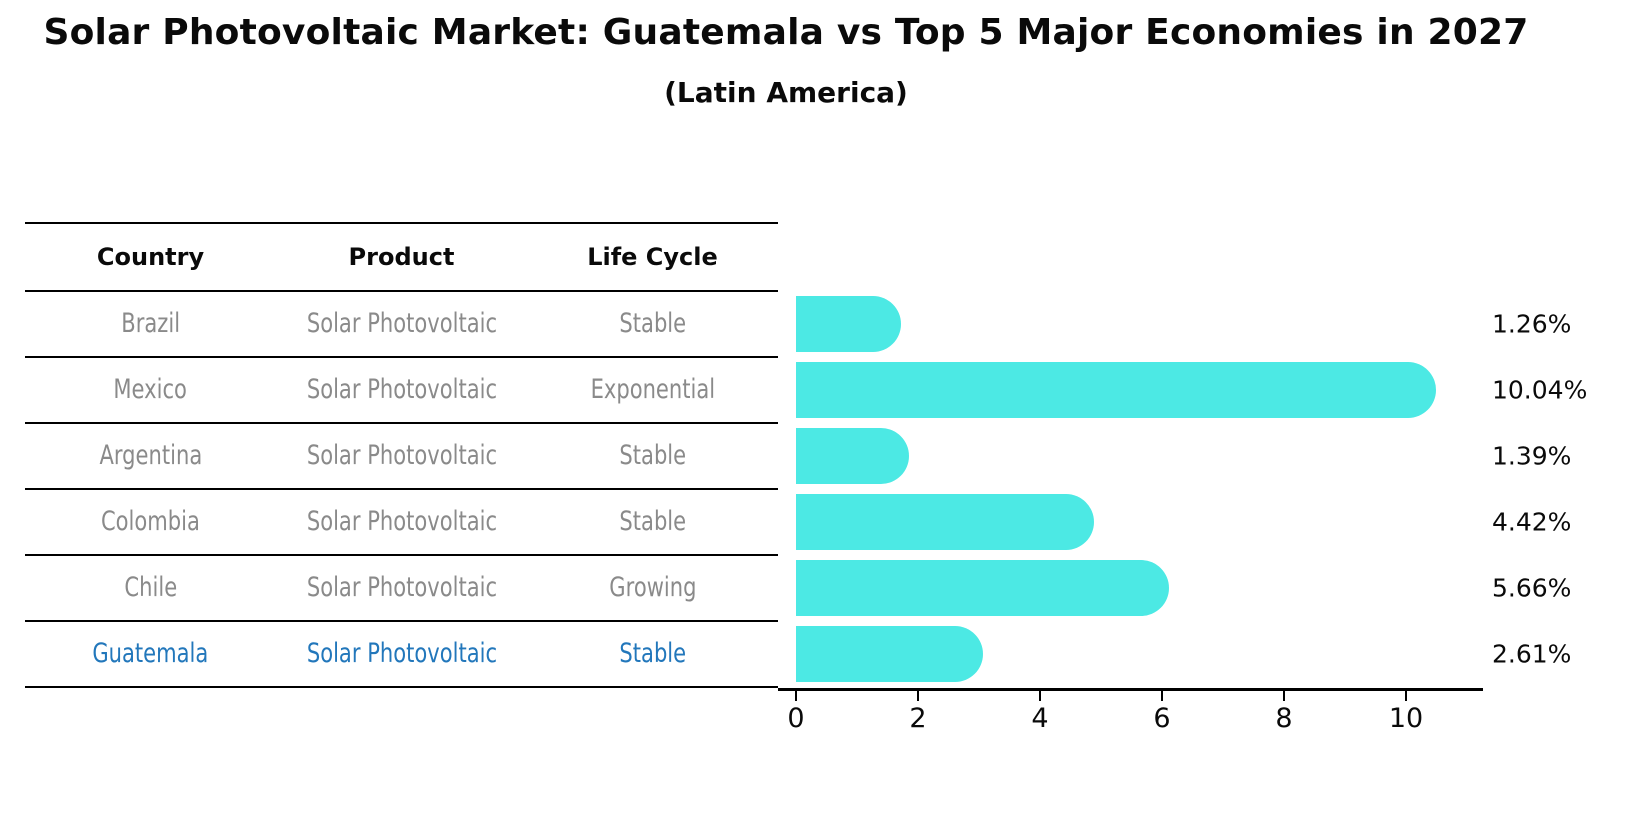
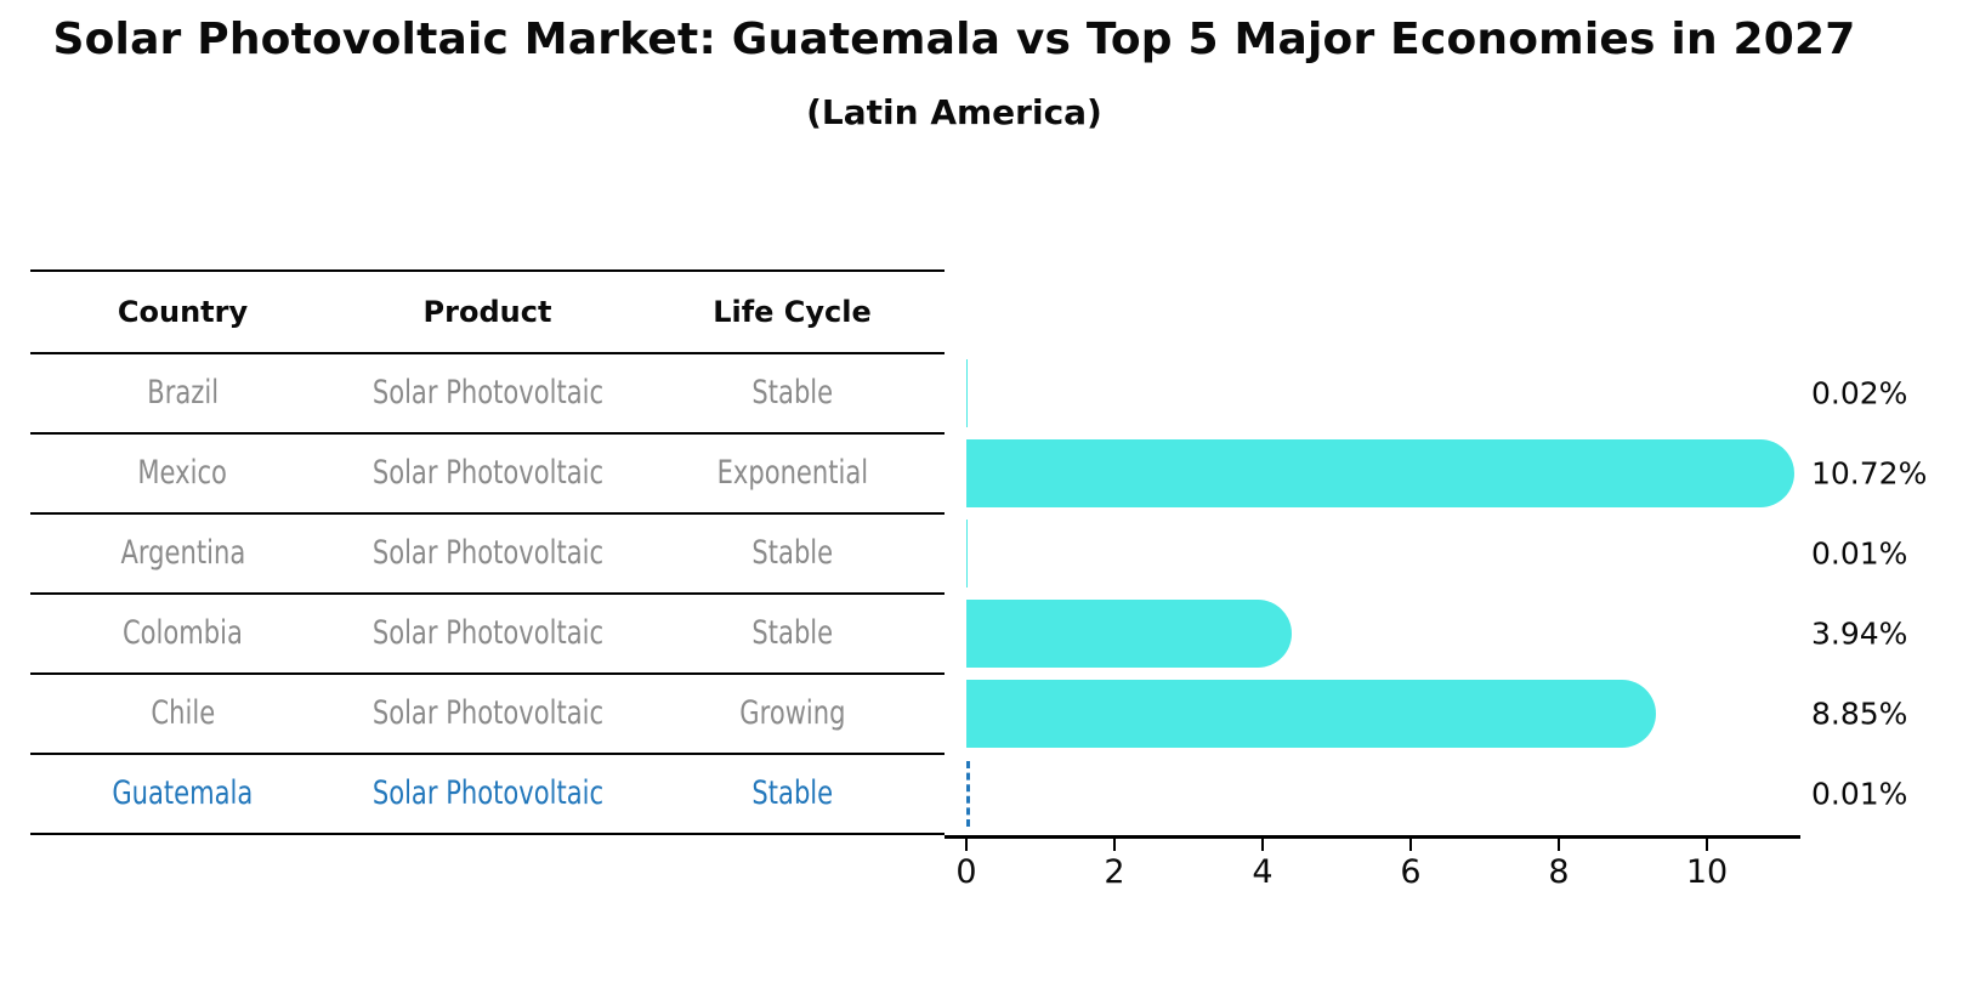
Brazil: 1.26% -> 0.02%
Mexico: 10.04% -> 10.72%
Argentina: 1.39% -> 0.01%
Colombia: 4.42% -> 3.94%
Chile: 5.66% -> 8.85%
Guatemala: 2.61% -> 0.01%
